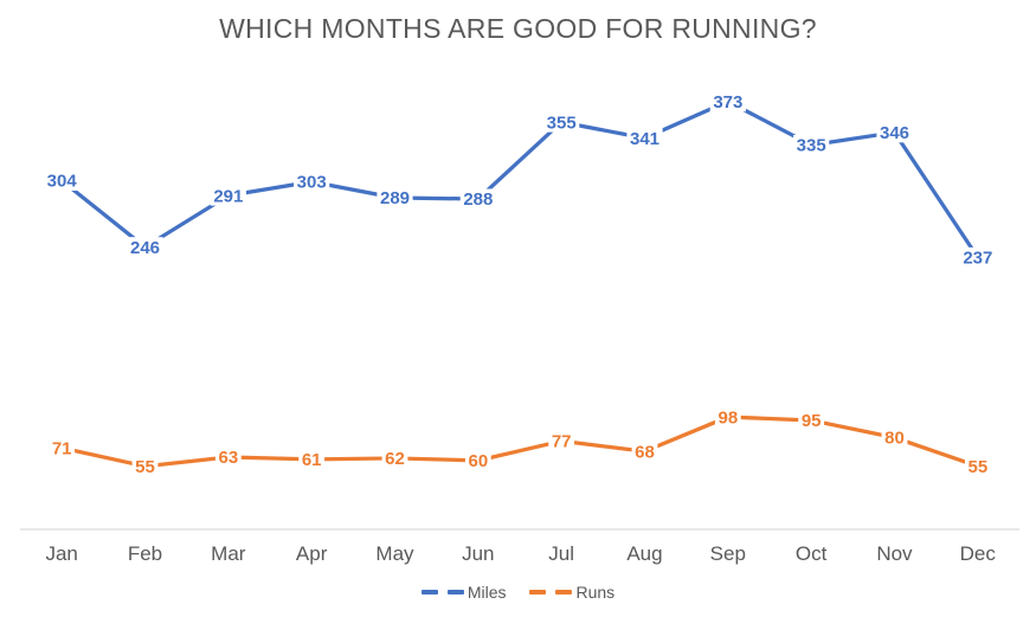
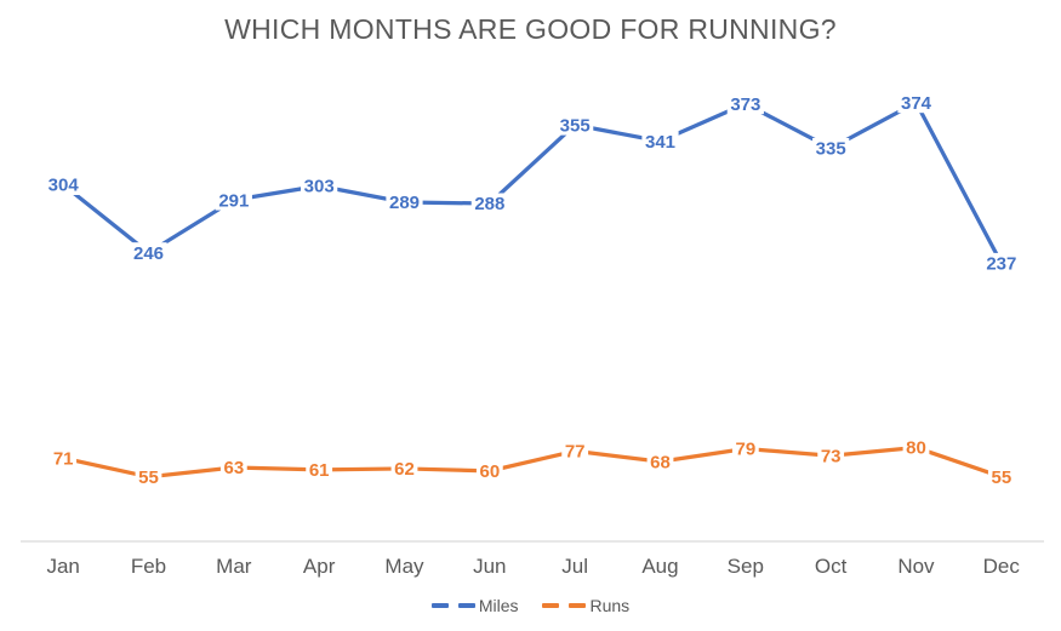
Runs/Sep: 98 -> 79
Runs/Oct: 95 -> 73
Miles/Nov: 346 -> 374
